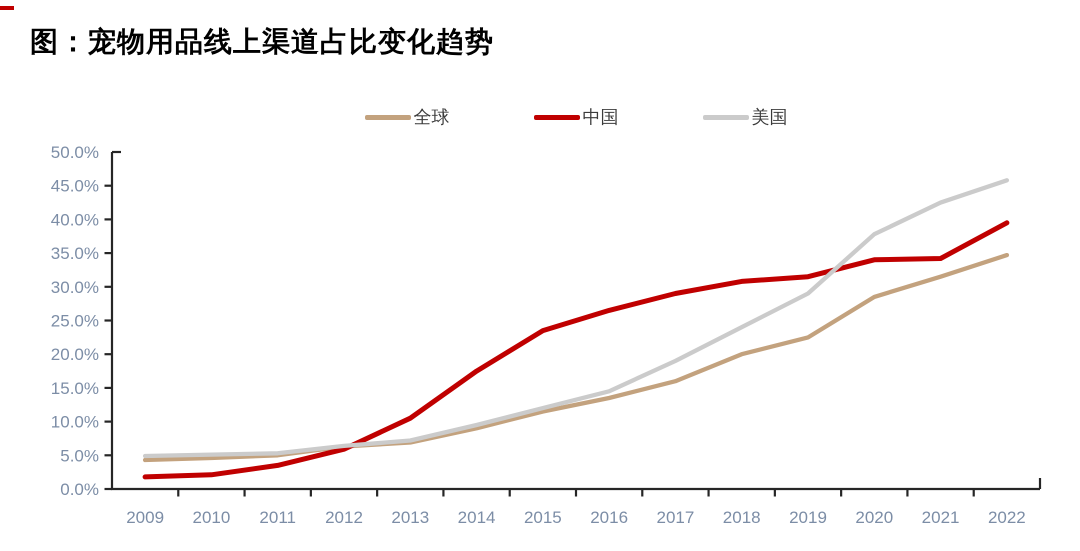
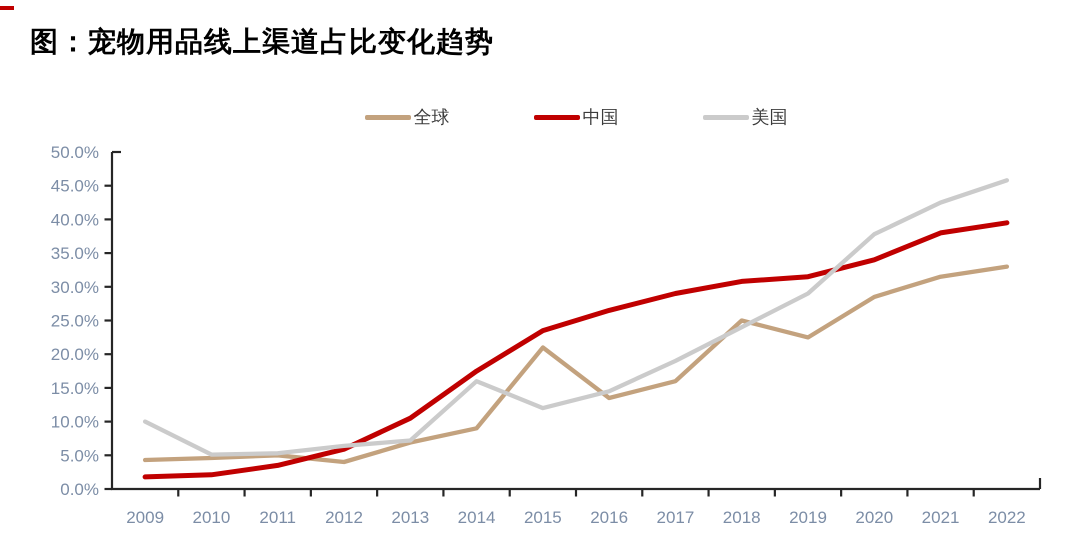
美国/2009: 5% -> 10%
全球/2012: 6% -> 4%
美国/2014: 10% -> 16%
全球/2015: 12% -> 21%
全球/2018: 20% -> 25%
中国/2021: 34% -> 38%
全球/2022: 35% -> 33%
